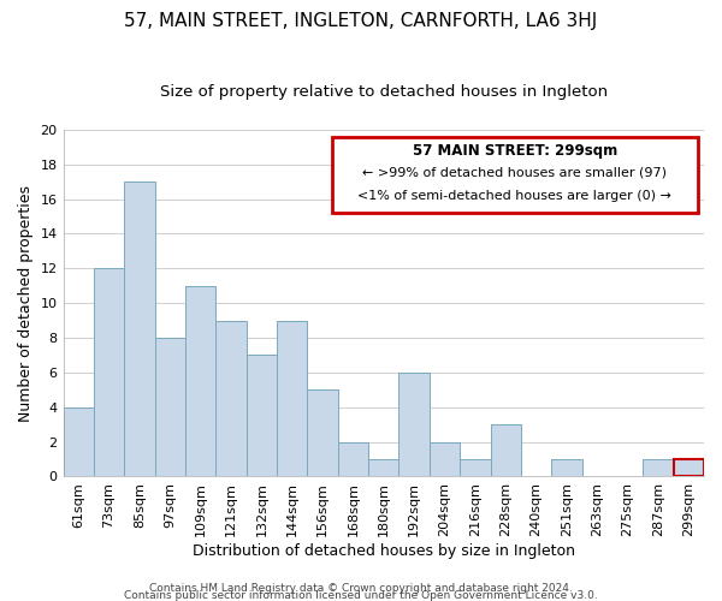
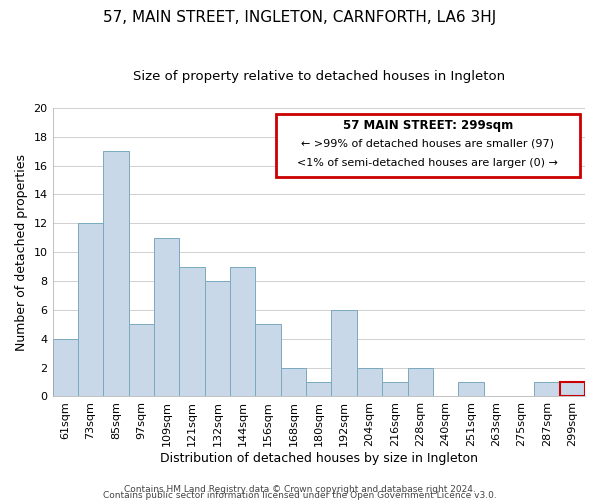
97sqm: 8 -> 5
132sqm: 7 -> 8
228sqm: 3 -> 2
